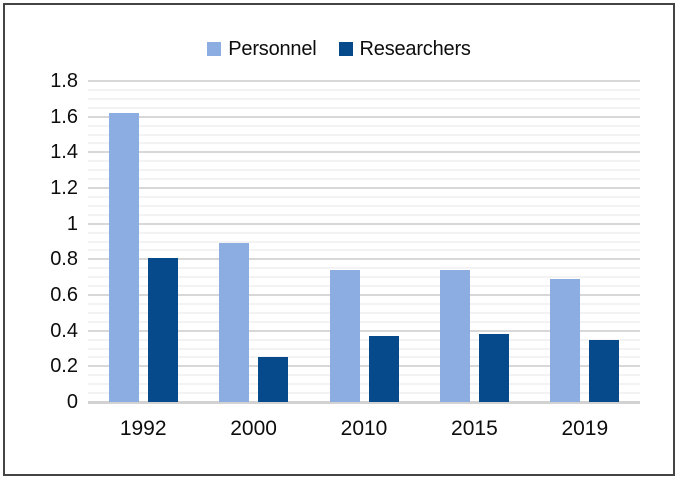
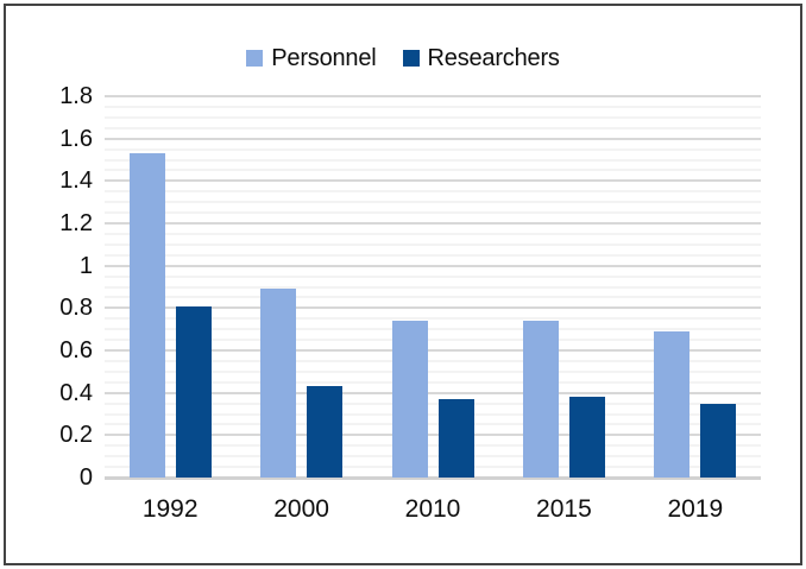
Personnel/1992: 1.62 -> 1.53
Researchers/2000: 0.25 -> 0.43
